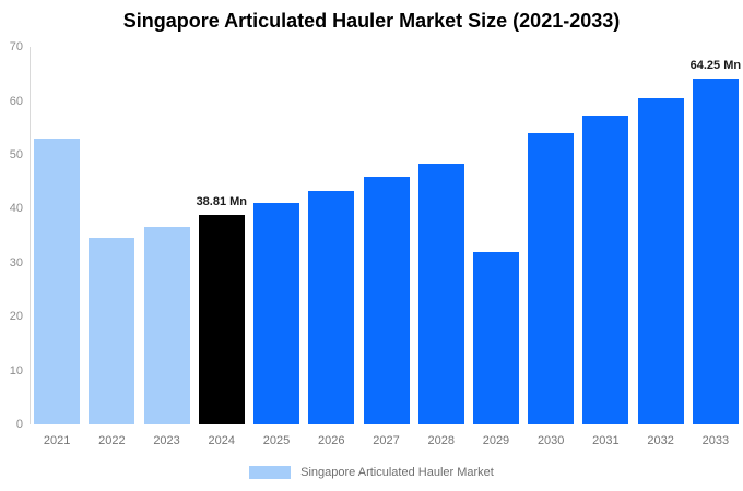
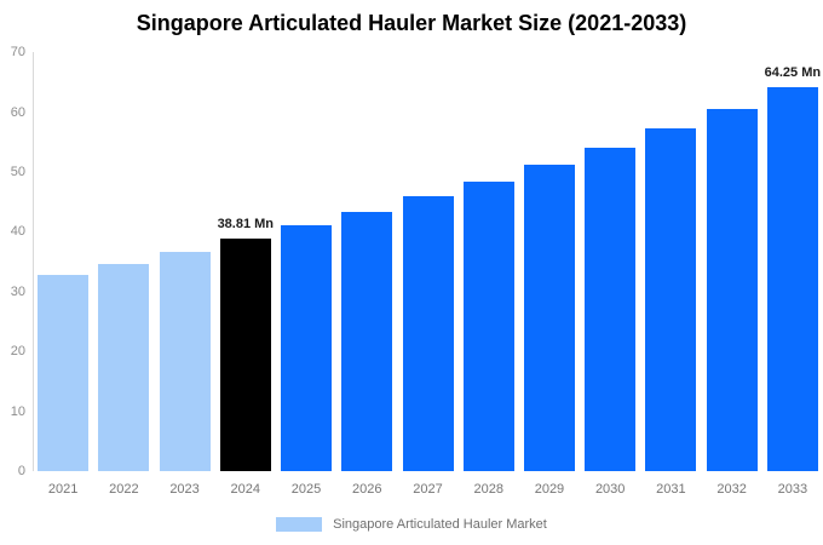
2021: 53 -> 33
2029: 32 -> 51
